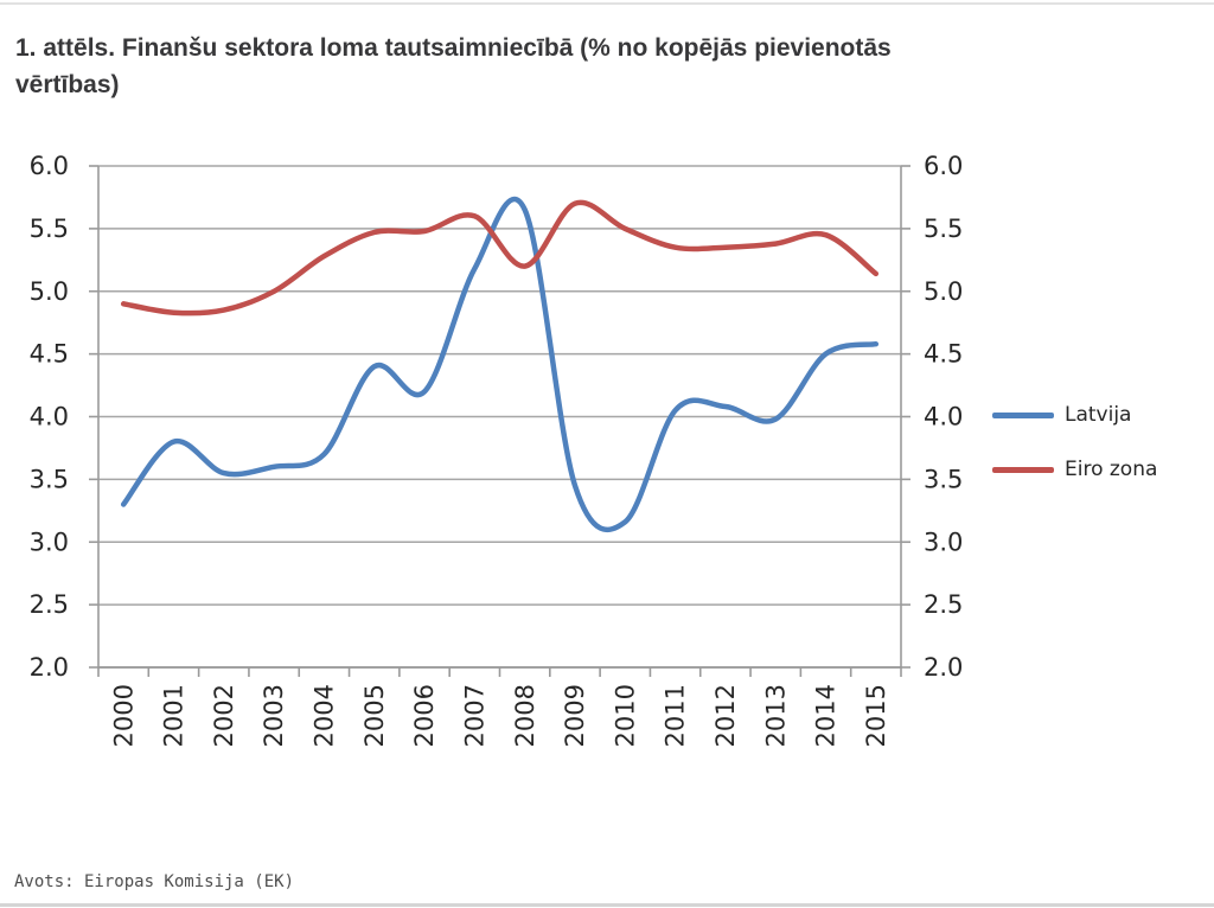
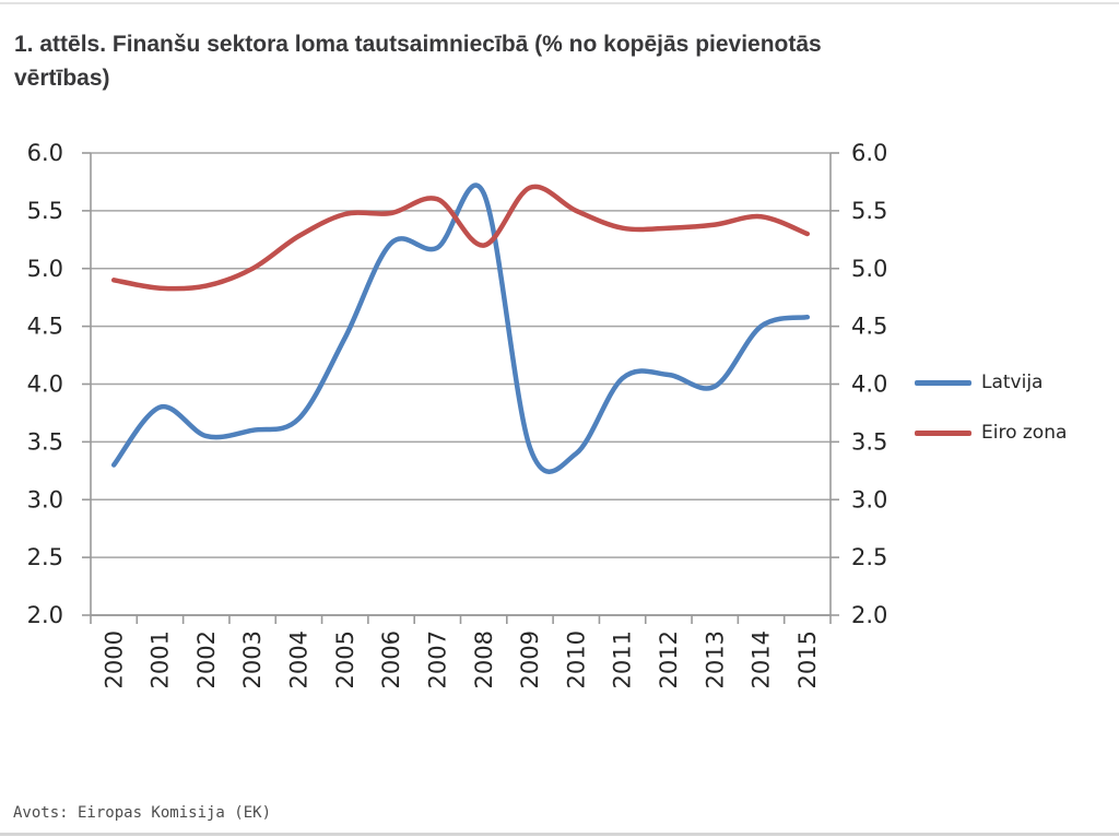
Latvija/2006: 4.20 -> 5.22
Latvija/2010: 3.16 -> 3.40
Eiro zona/2015: 5.14 -> 5.30
